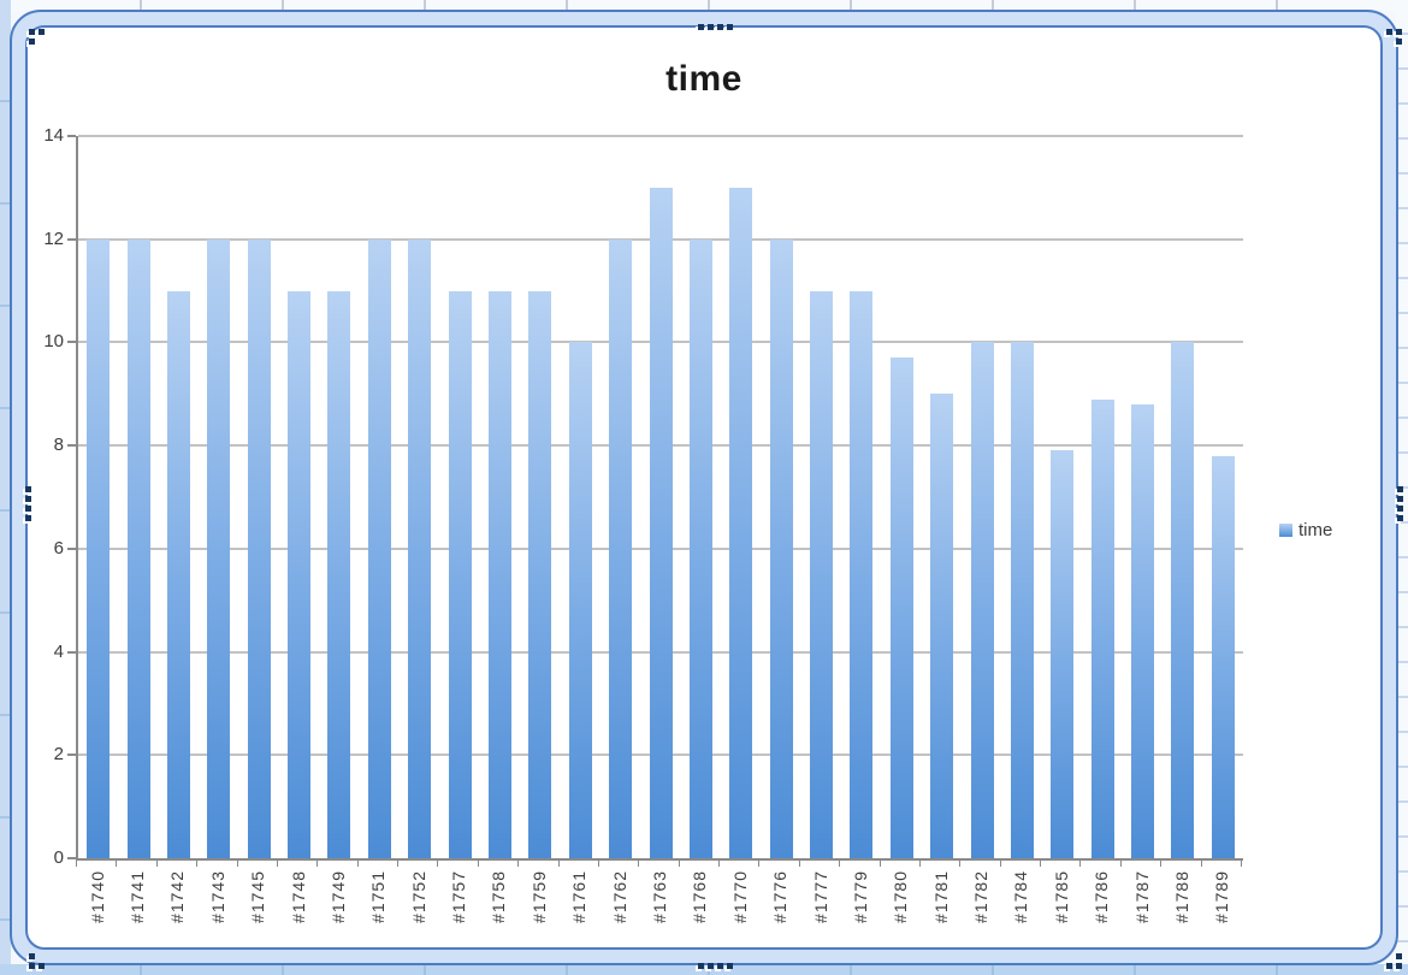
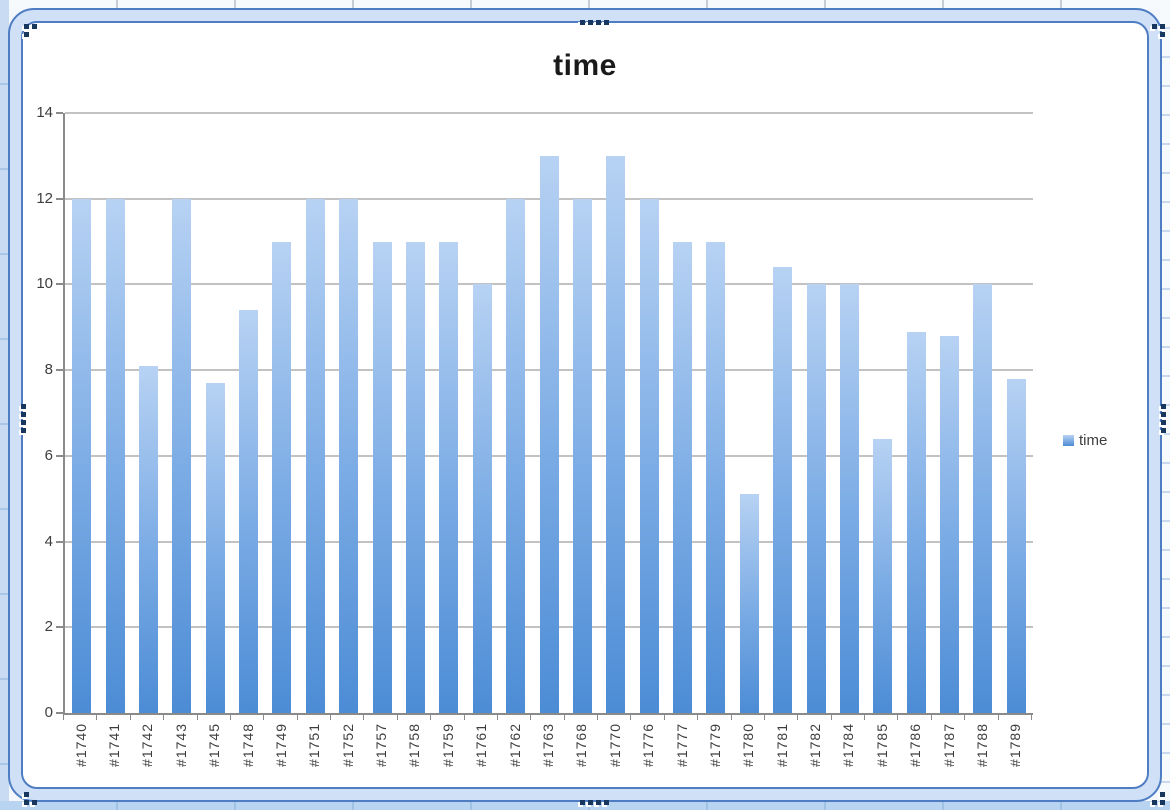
#1742: 11.0 -> 8.1
#1745: 12.0 -> 7.7
#1748: 11.0 -> 9.4
#1780: 9.7 -> 5.1
#1781: 9.0 -> 10.4
#1785: 7.9 -> 6.4
